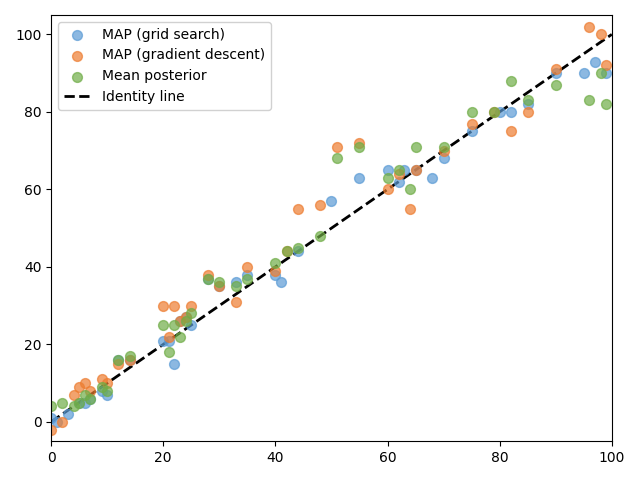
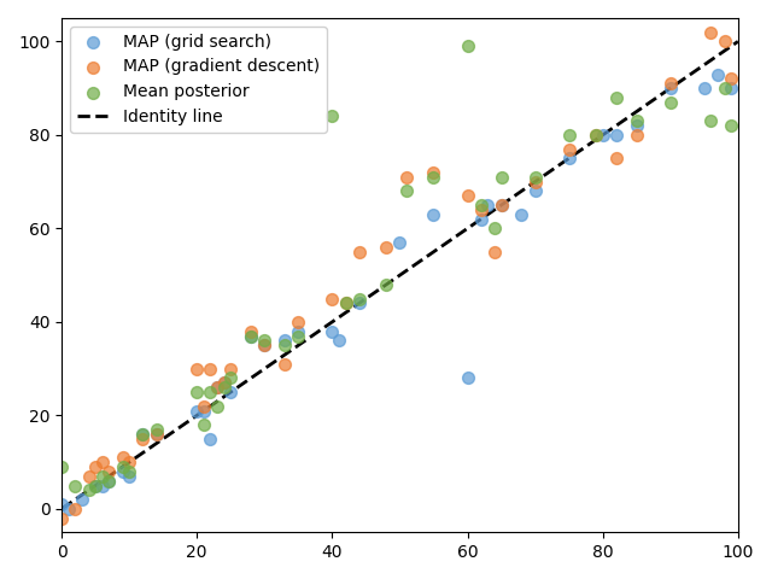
Mean posterior/0: 4 -> 9
MAP (gradient descent)/40: 39 -> 45
Mean posterior/40: 41 -> 84
MAP (grid search)/60: 65 -> 28
MAP (gradient descent)/60: 60 -> 67
Mean posterior/60: 63 -> 99
